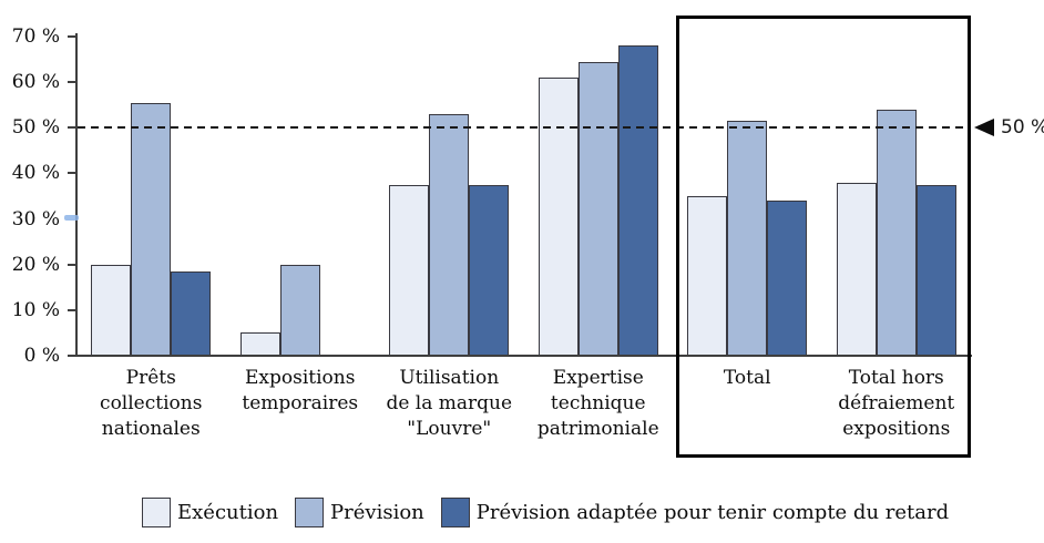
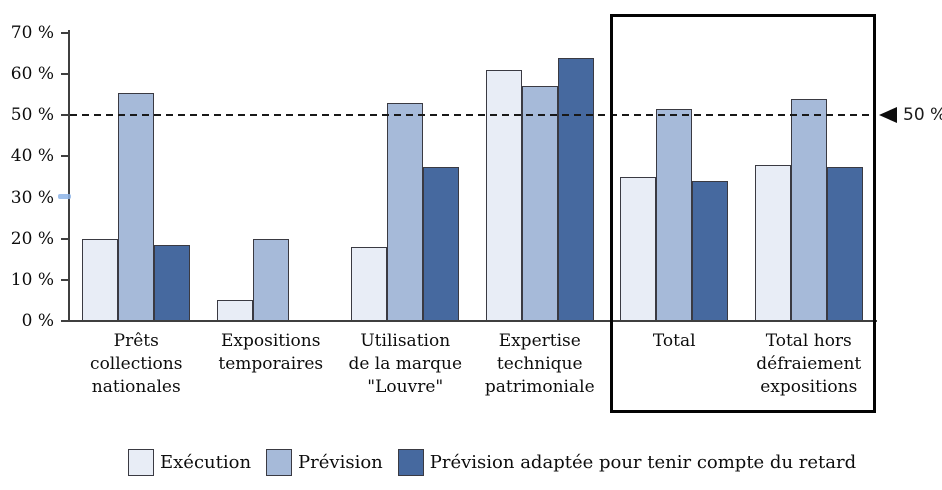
Exécution/Utilisation de la marque "Louvre": 38% -> 18%
Prévision/Expertise technique patrimoniale: 64% -> 57%
Prévision adaptée pour tenir compte du retard/Expertise technique patrimoniale: 68% -> 64%
